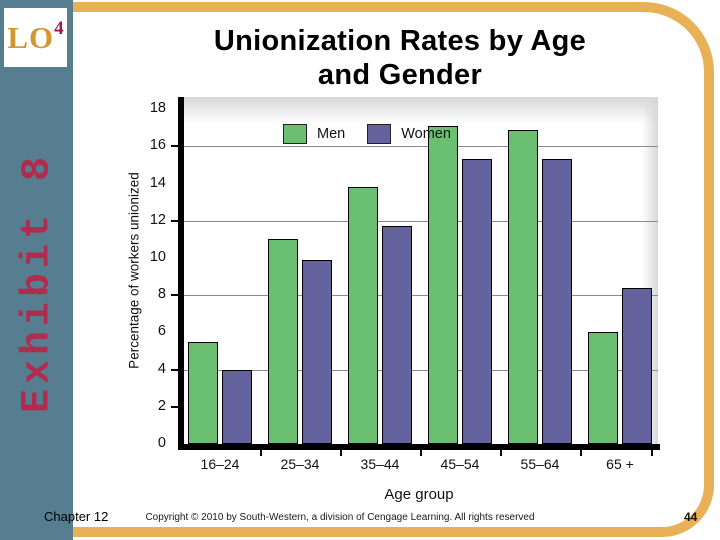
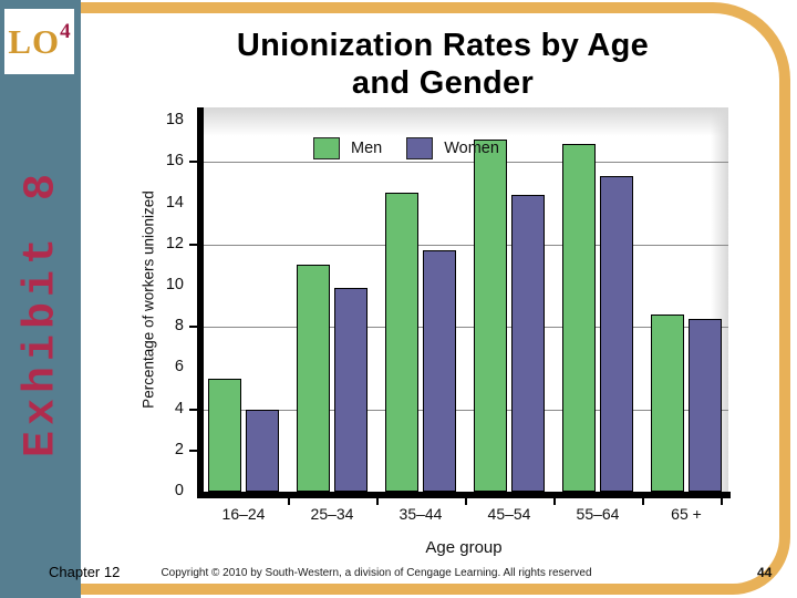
Men/35–44: 13.8 -> 14.5
Women/45–54: 15.3 -> 14.4
Men/65 +: 6.0 -> 8.6
